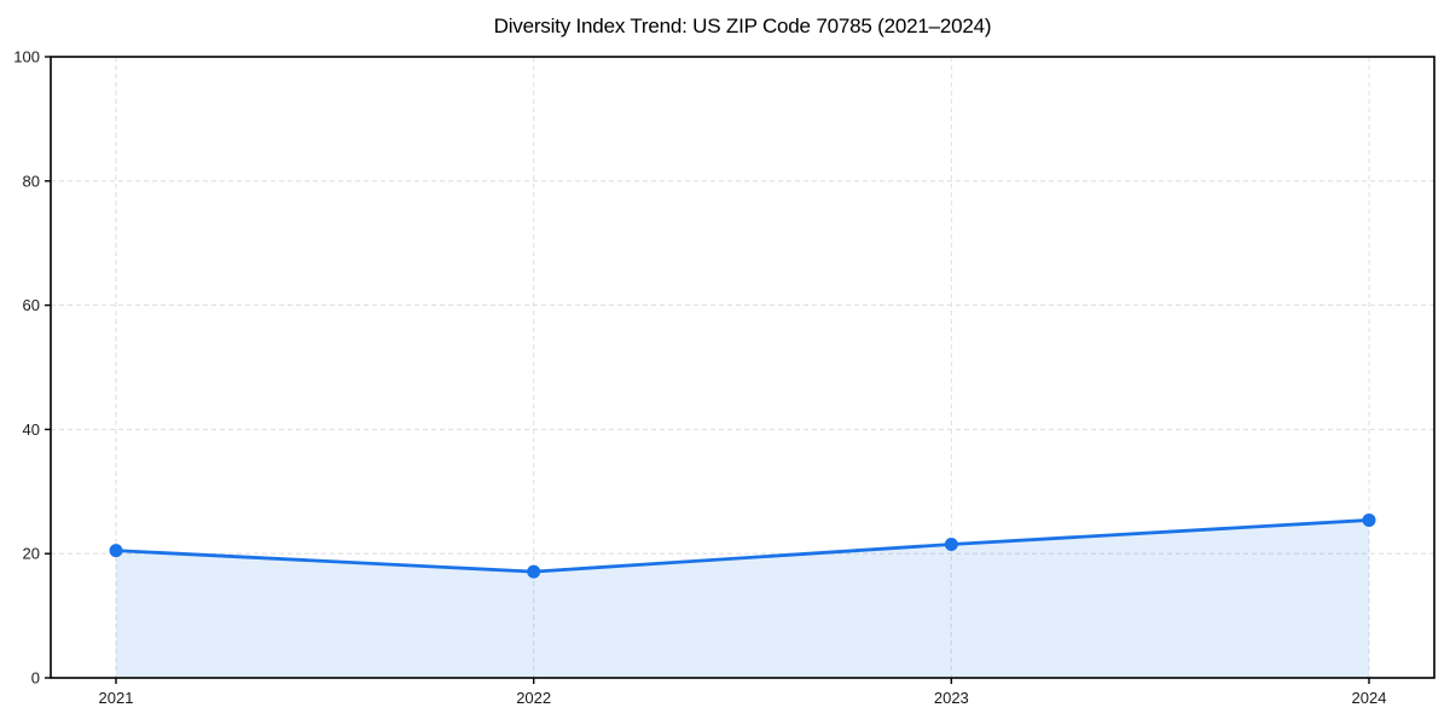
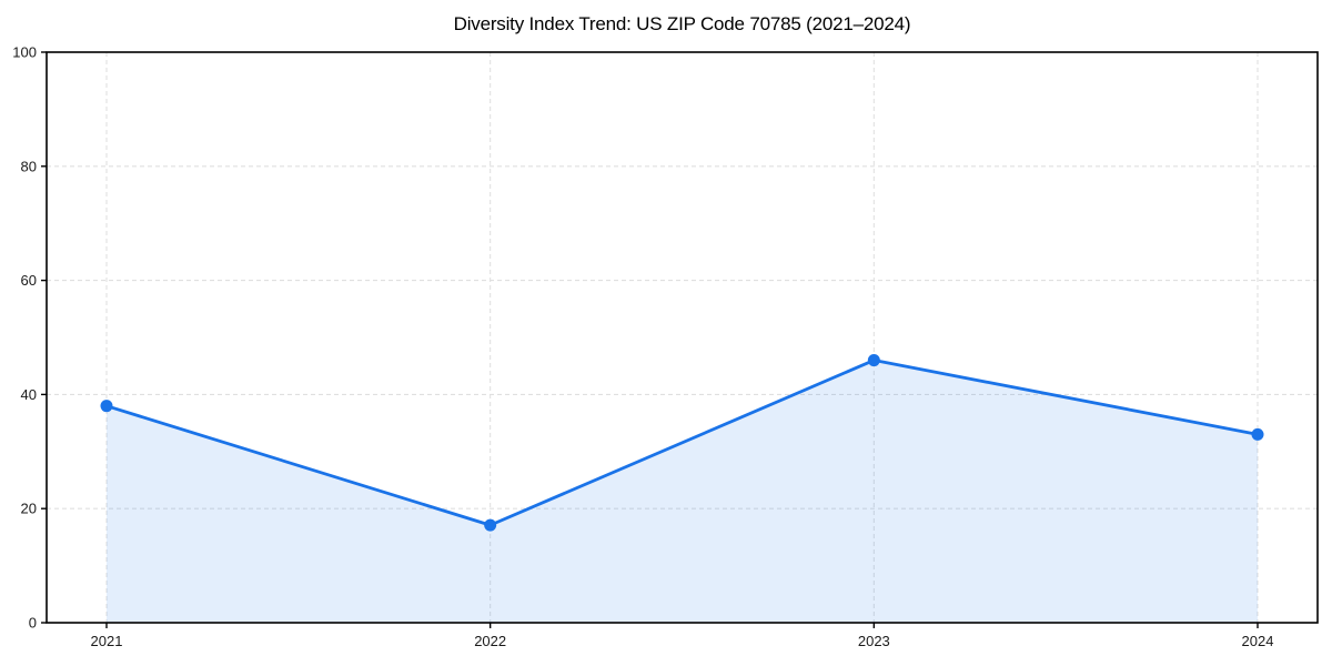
2021: 20 -> 38
2023: 22 -> 46
2024: 25 -> 33
